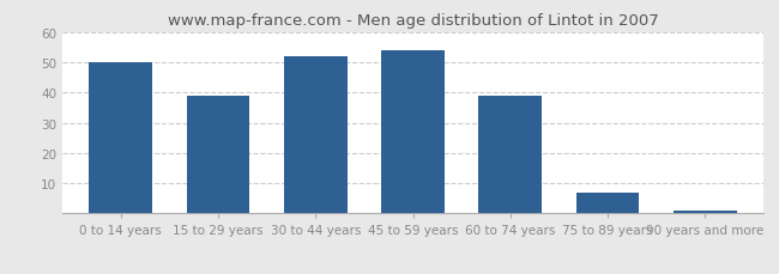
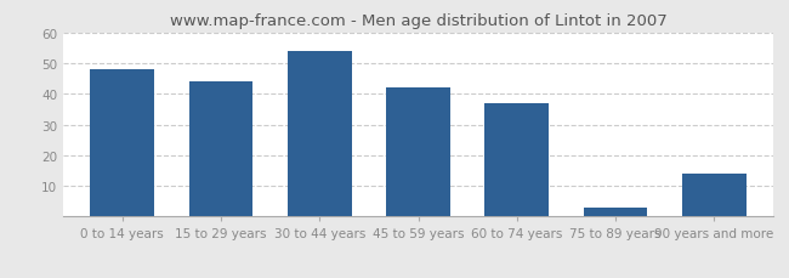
0 to 14 years: 50 -> 48
15 to 29 years: 39 -> 44
30 to 44 years: 52 -> 54
45 to 59 years: 54 -> 42
60 to 74 years: 39 -> 37
75 to 89 years: 7 -> 3
90 years and more: 1 -> 14
